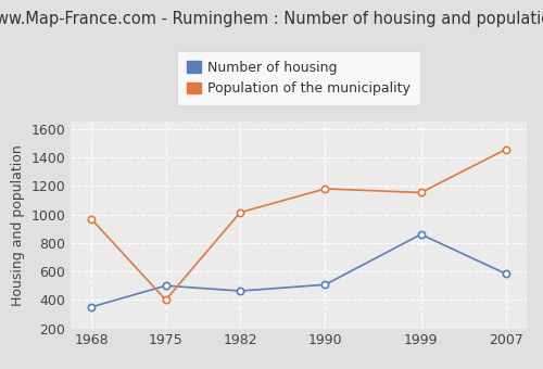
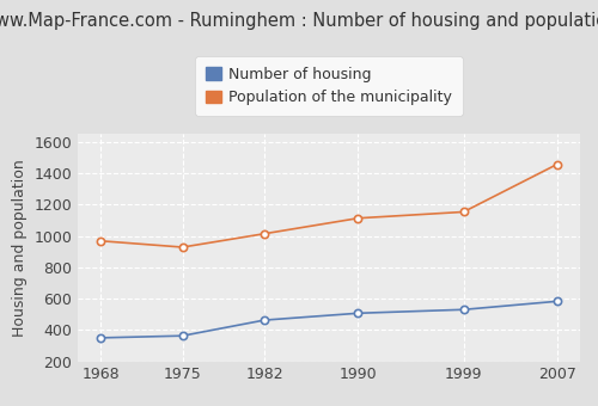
Number of housing/1975: 500 -> 360
Population of the municipality/1975: 400 -> 930
Population of the municipality/1990: 1180 -> 1110
Number of housing/1999: 860 -> 530
